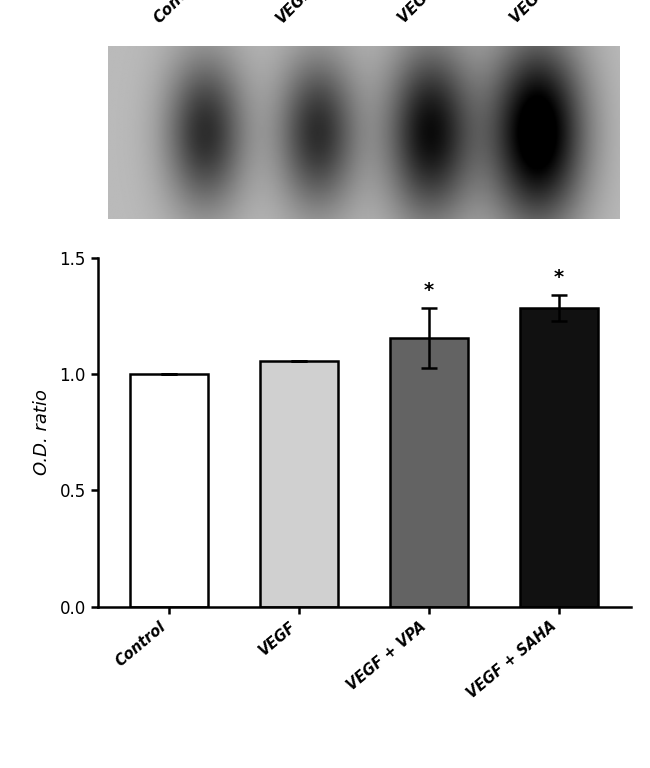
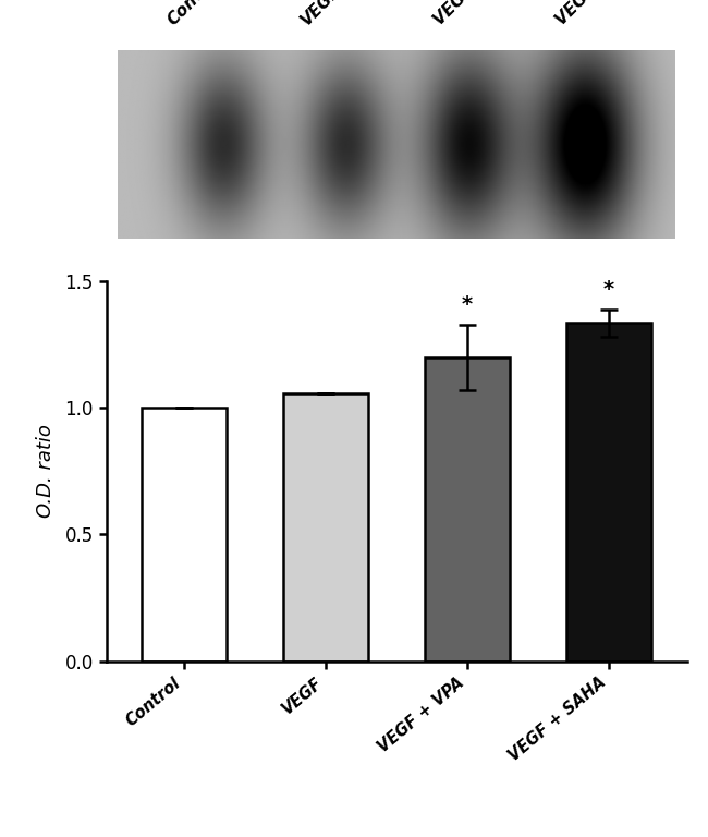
VEGF + VPA: 1.155 -> 1.200
VEGF + SAHA: 1.285 -> 1.335
